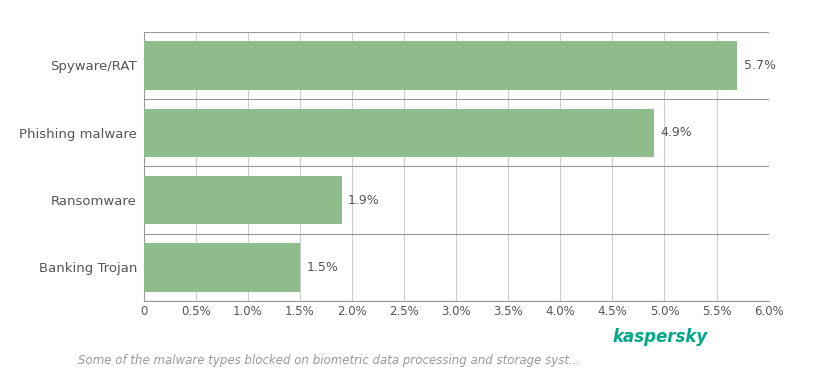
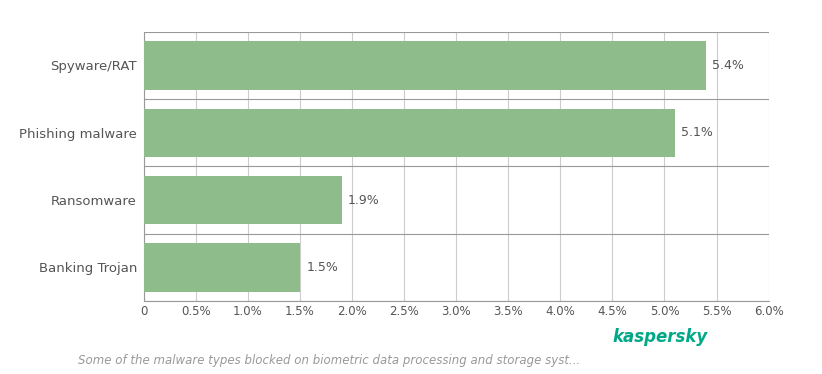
Spyware/RAT: 5.7% -> 5.4%
Phishing malware: 4.9% -> 5.1%
